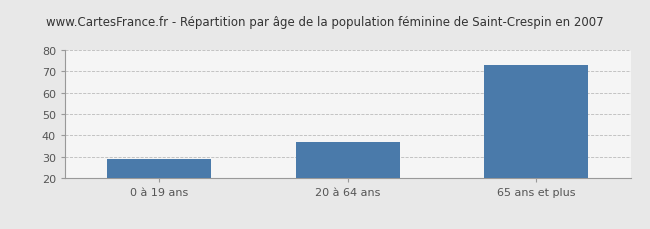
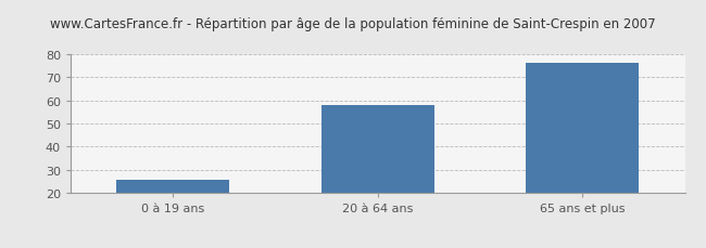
0 à 19 ans: 29 -> 26
20 à 64 ans: 37 -> 58
65 ans et plus: 73 -> 76
